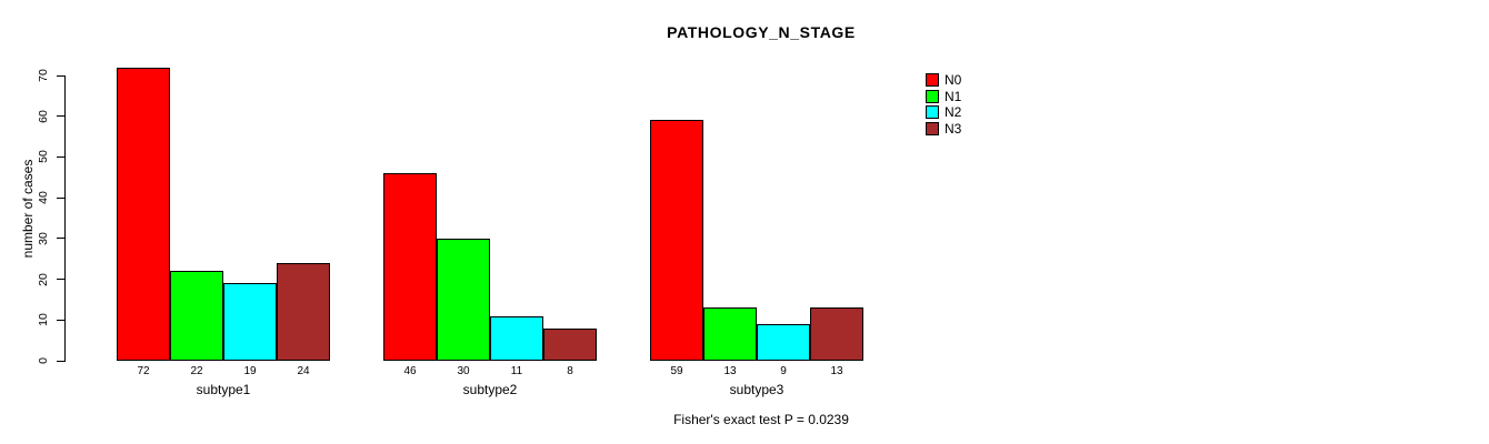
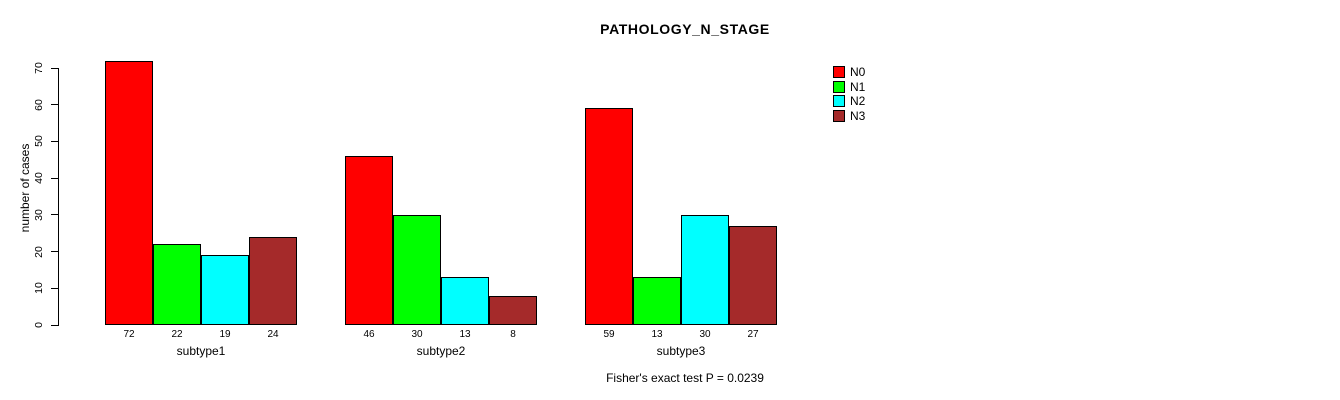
N2/subtype2: 11 -> 13
N2/subtype3: 9 -> 30
N3/subtype3: 13 -> 27
